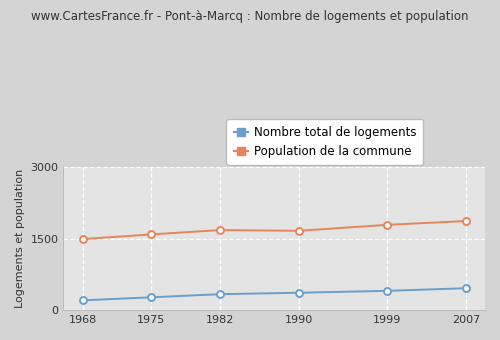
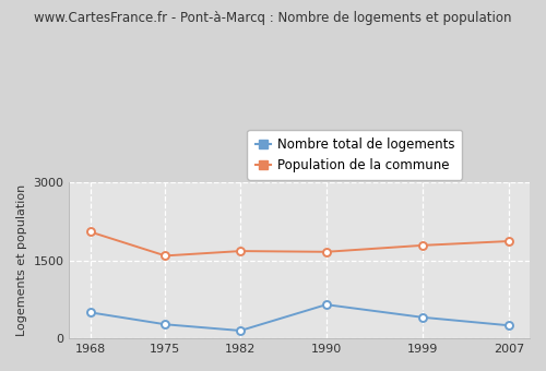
Nombre total de logements/1968: 200 -> 500
Population de la commune/1968: 1490 -> 2050
Nombre total de logements/1982: 340 -> 150
Nombre total de logements/1990: 360 -> 650
Nombre total de logements/2007: 460 -> 250
